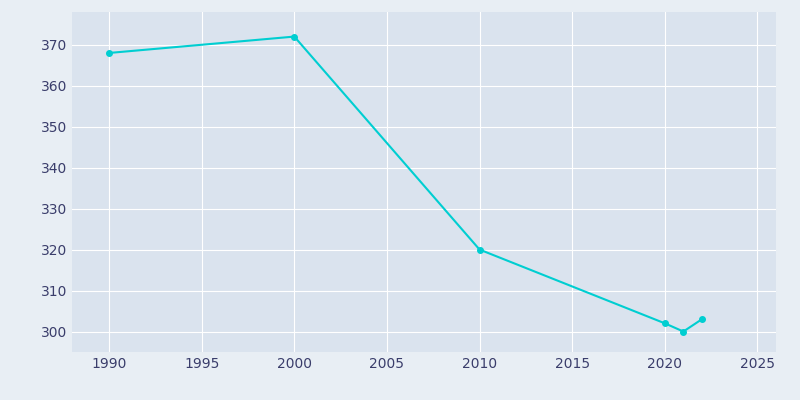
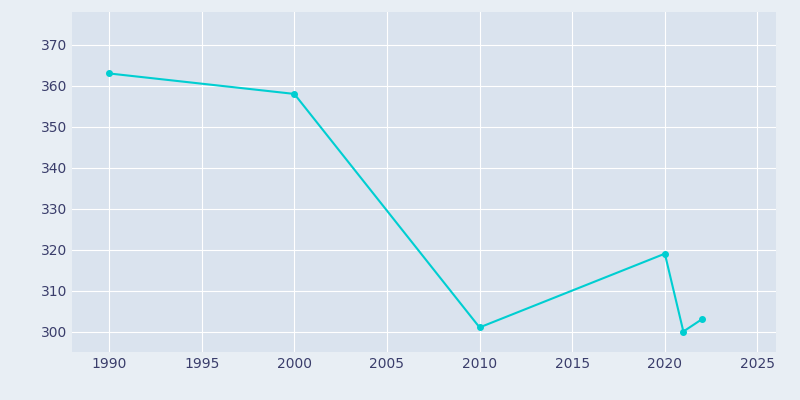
1990: 368 -> 363
2000: 372 -> 358
2010: 320 -> 301
2020: 302 -> 319
